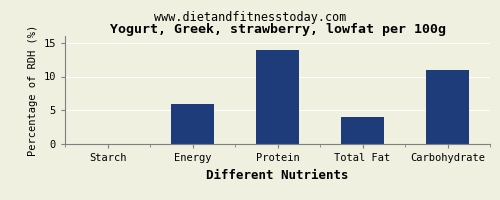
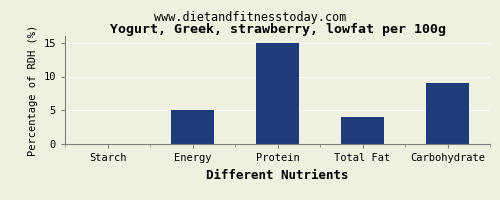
Energy: 6 -> 5
Protein: 14 -> 15
Carbohydrate: 11 -> 9
